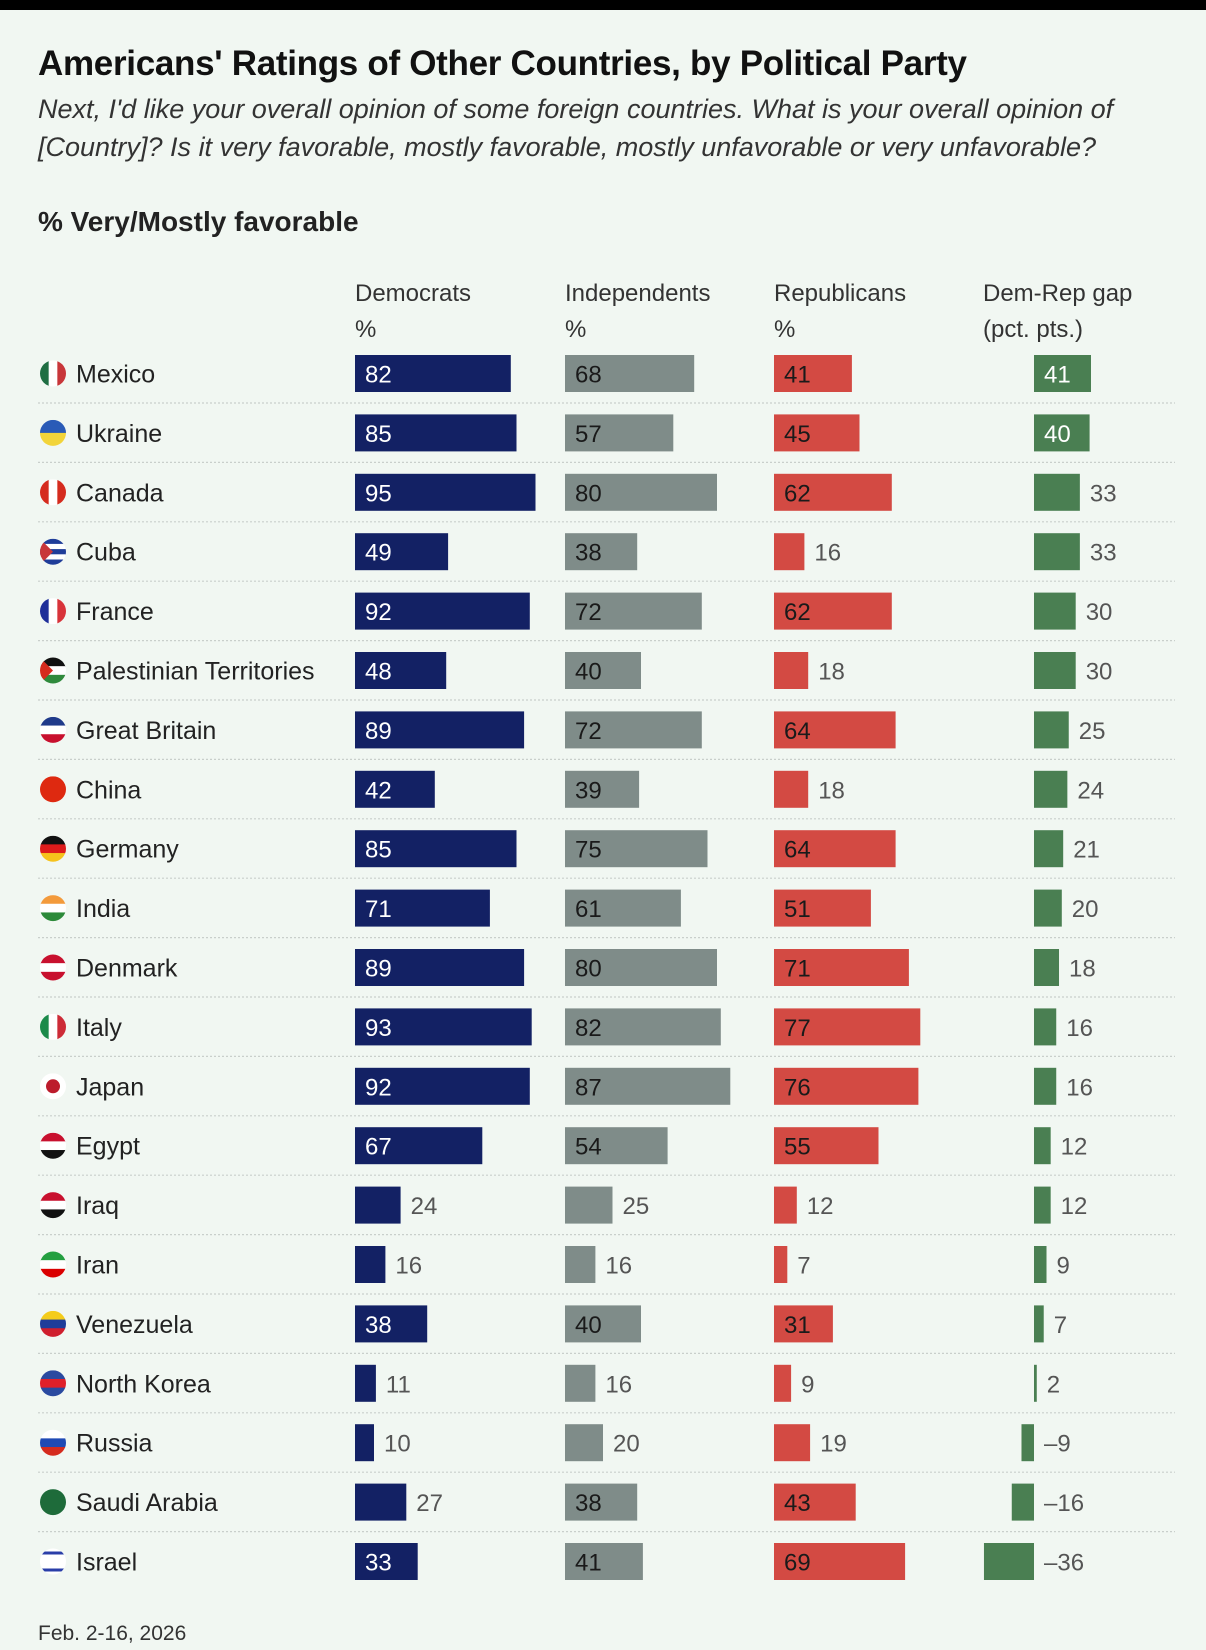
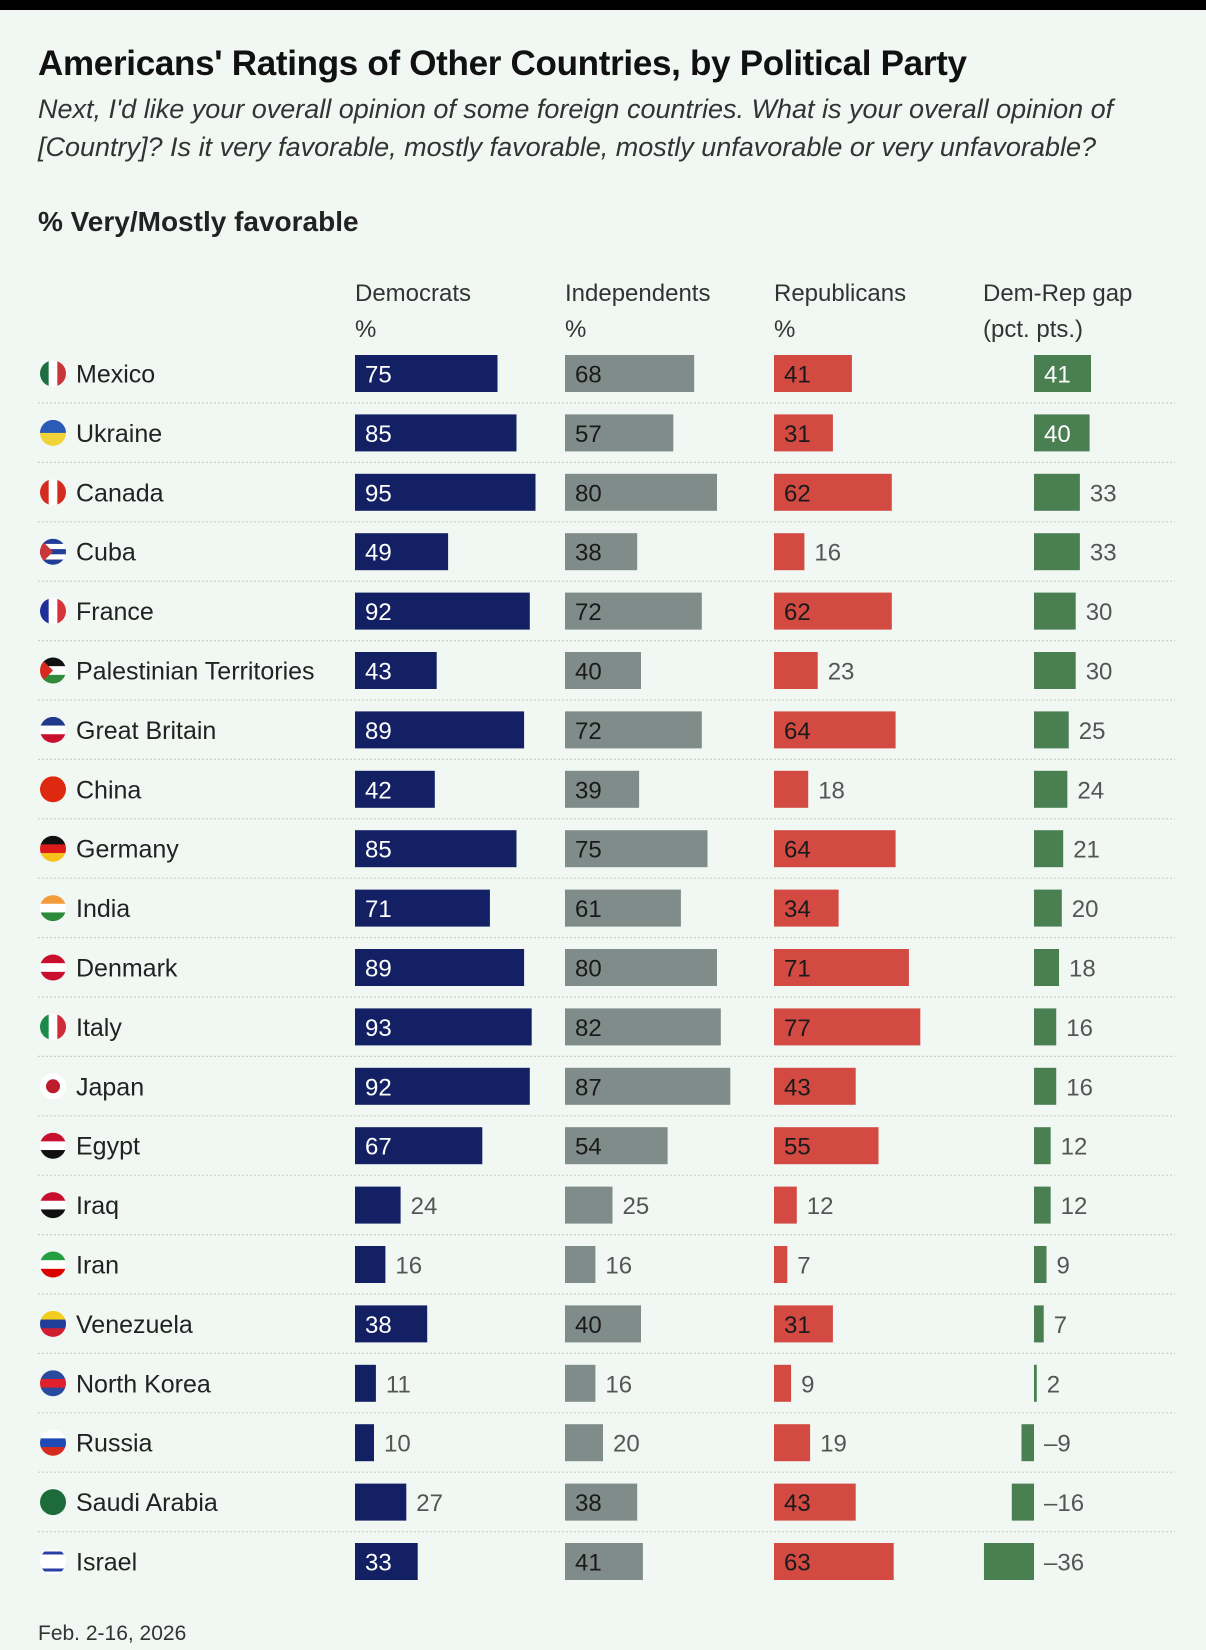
Democrats/Mexico: 82 -> 75
Republicans/Ukraine: 45 -> 31
Democrats/Palestinian Territories: 48 -> 43
Republicans/Palestinian Territories: 18 -> 23
Republicans/India: 51 -> 34
Republicans/Japan: 76 -> 43
Republicans/Israel: 69 -> 63
